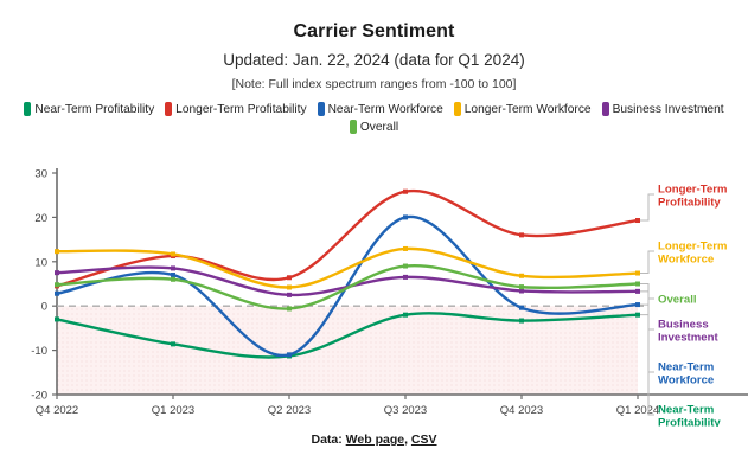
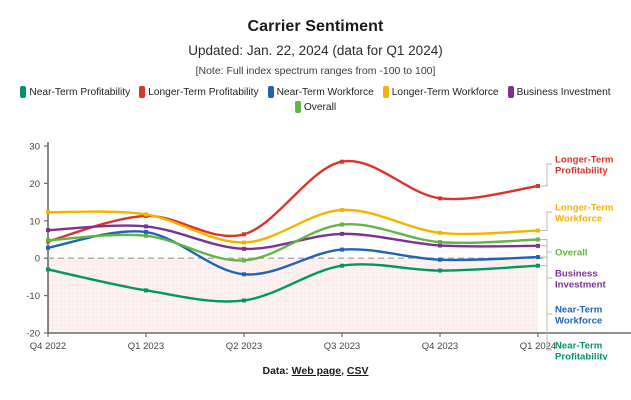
Near-Term Workforce/Q2 2023: -11 -> -4
Near-Term Workforce/Q3 2023: 20 -> 2
